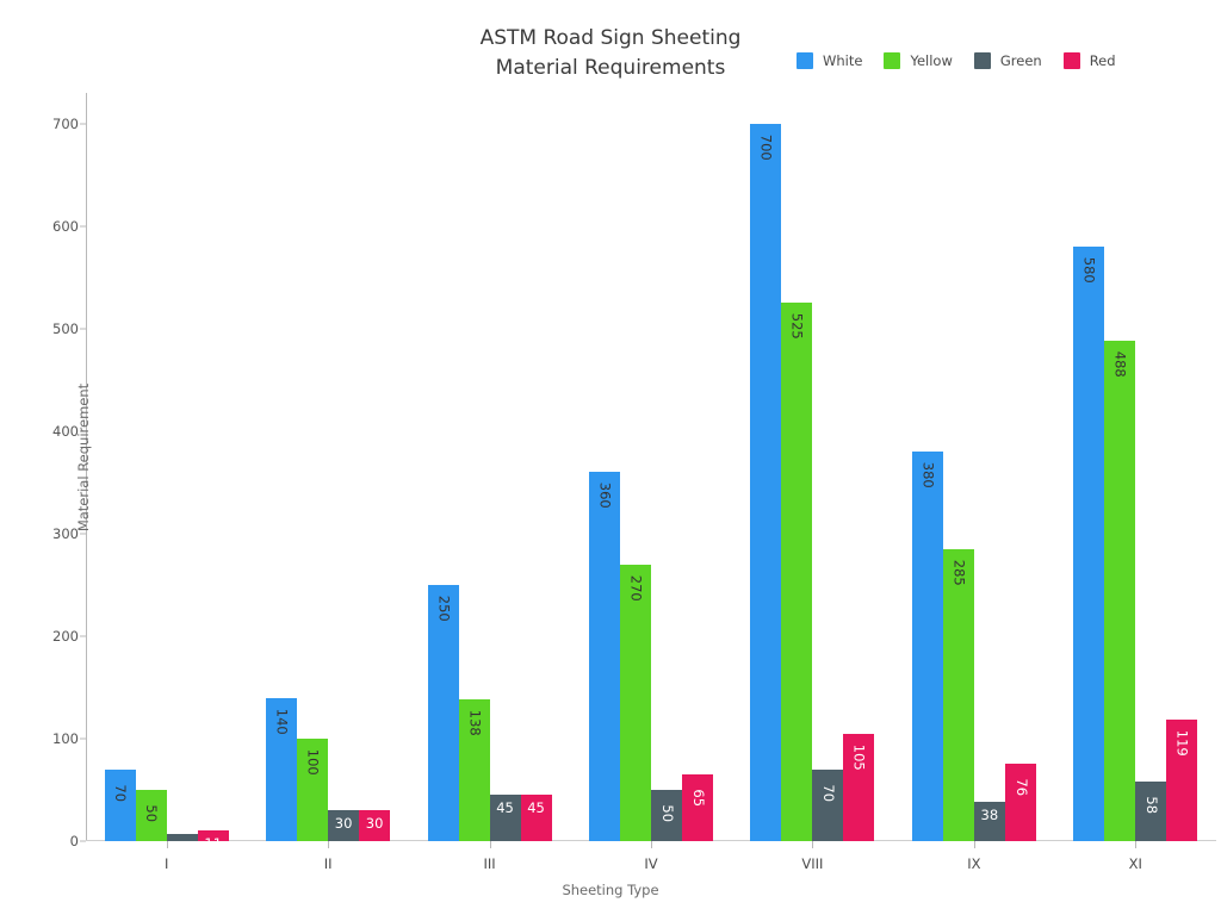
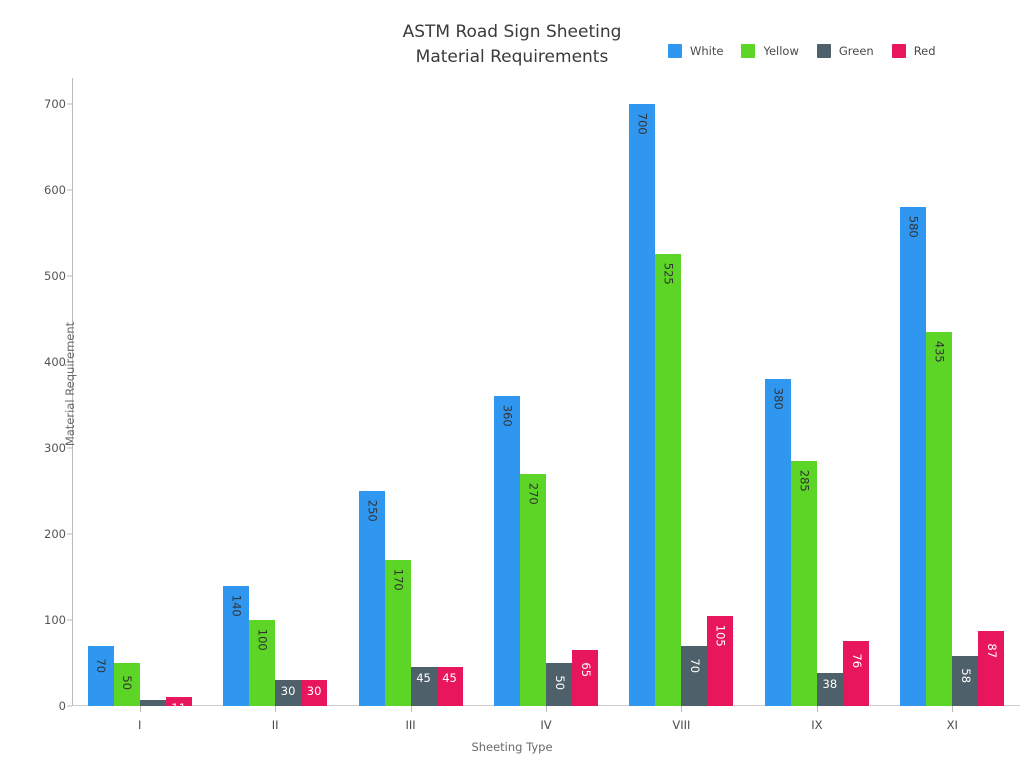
Yellow/III: 138 -> 170
Yellow/XI: 488 -> 435
Red/XI: 119 -> 87
